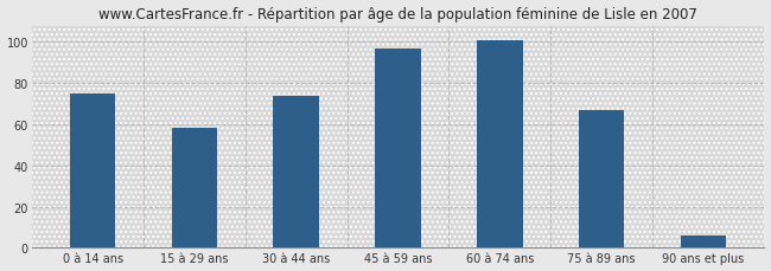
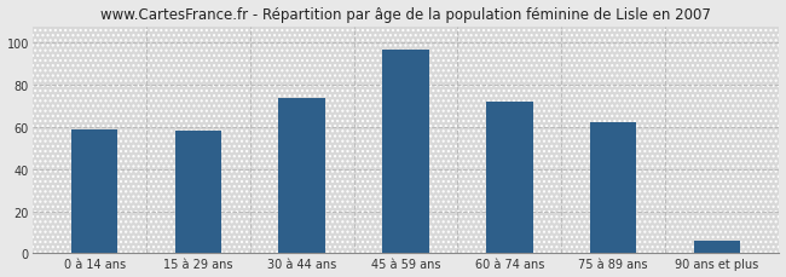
0 à 14 ans: 75 -> 59
60 à 74 ans: 101 -> 72
75 à 89 ans: 67 -> 62
